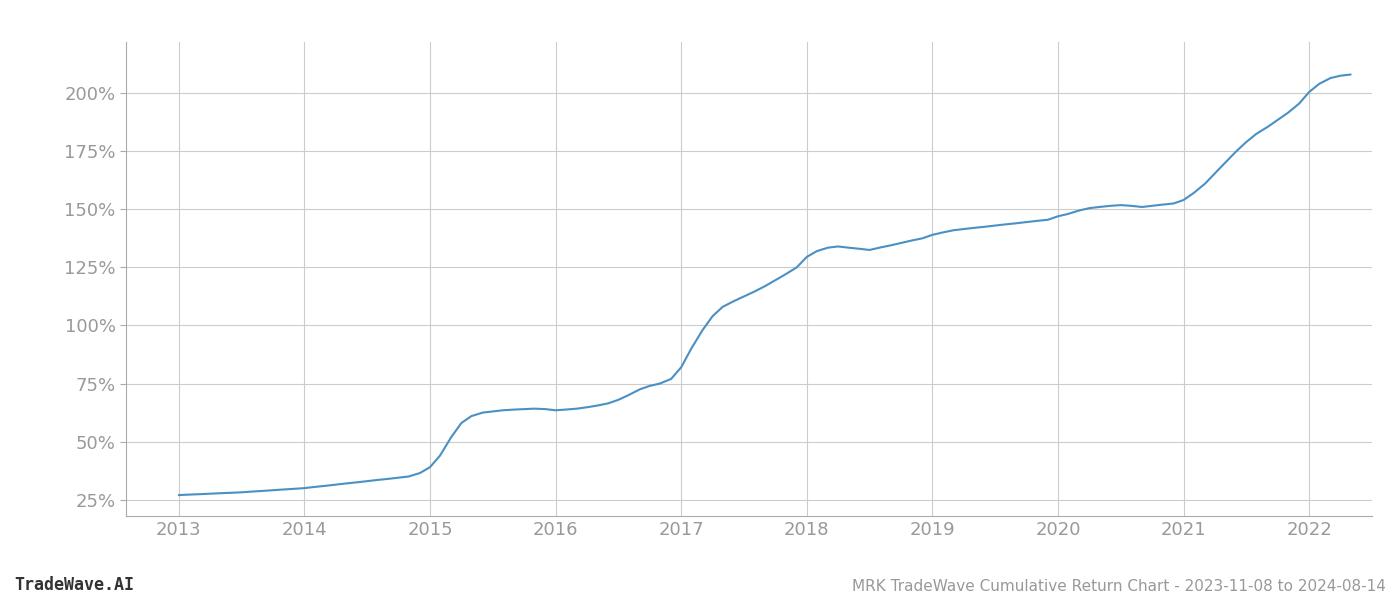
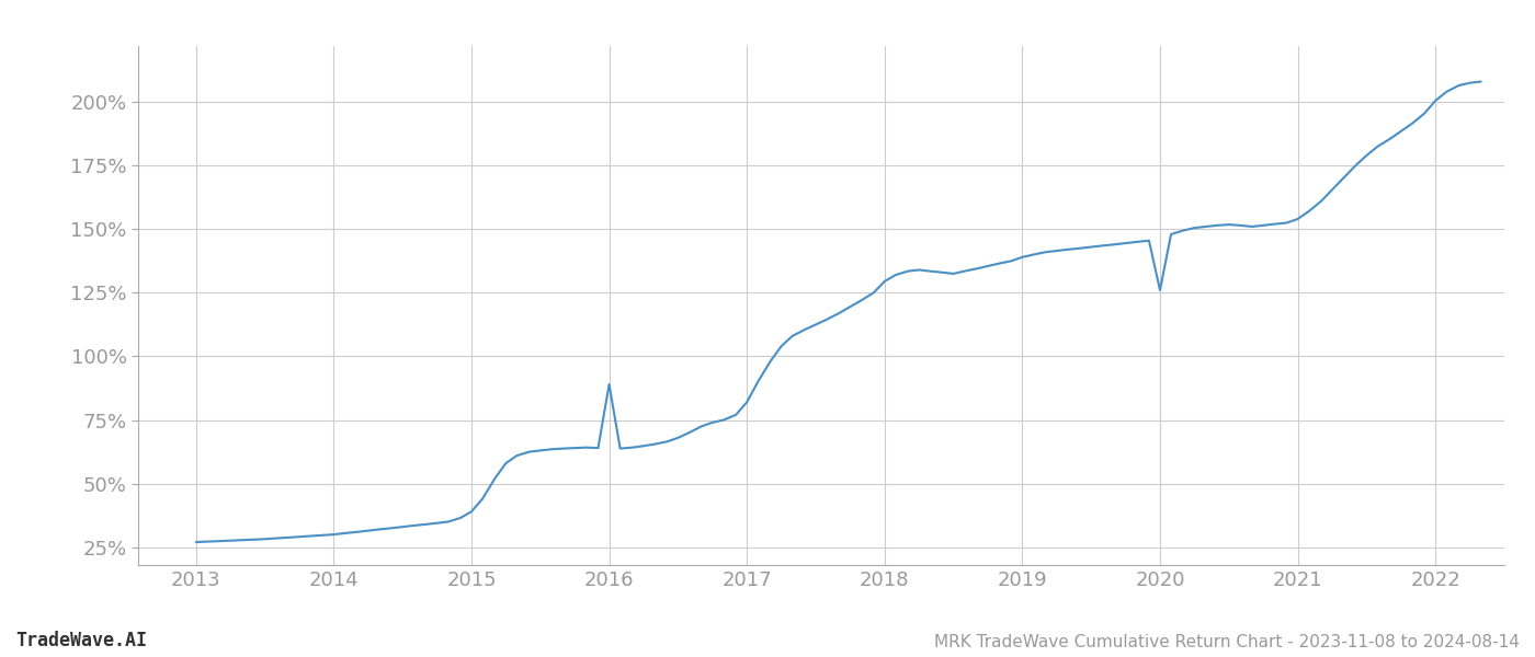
2016: 63.5% -> 89.0%
2020: 147.0% -> 126.0%
